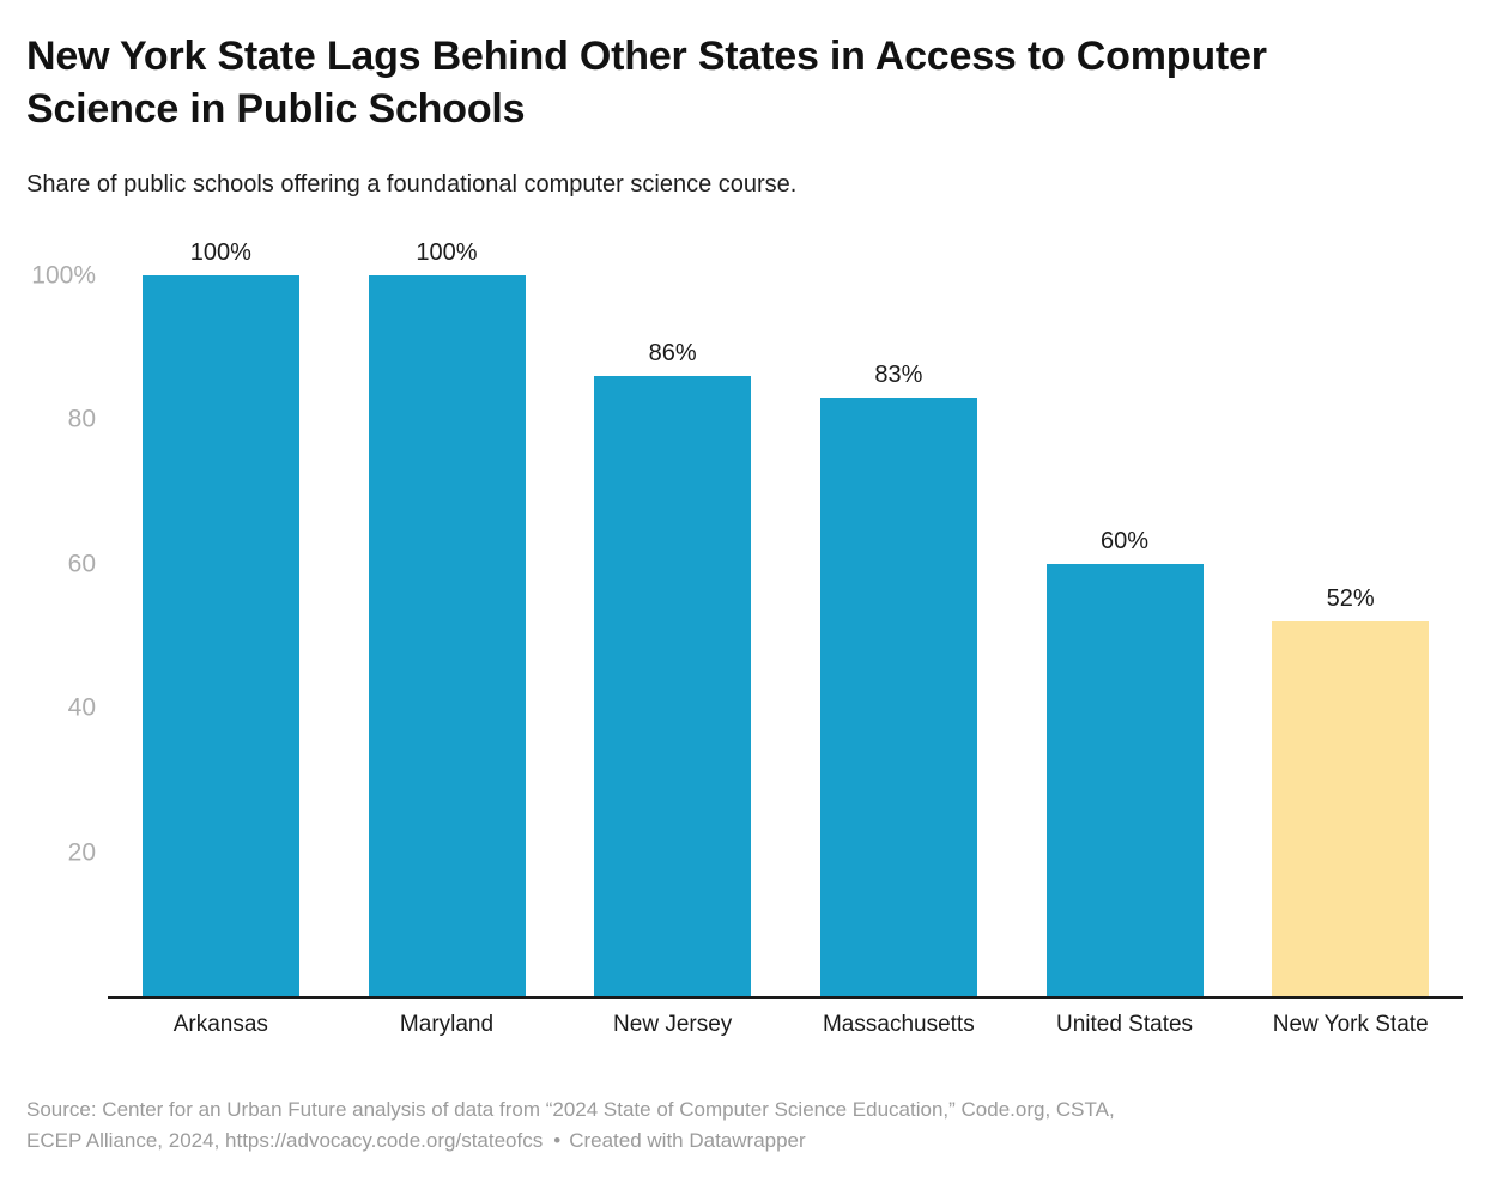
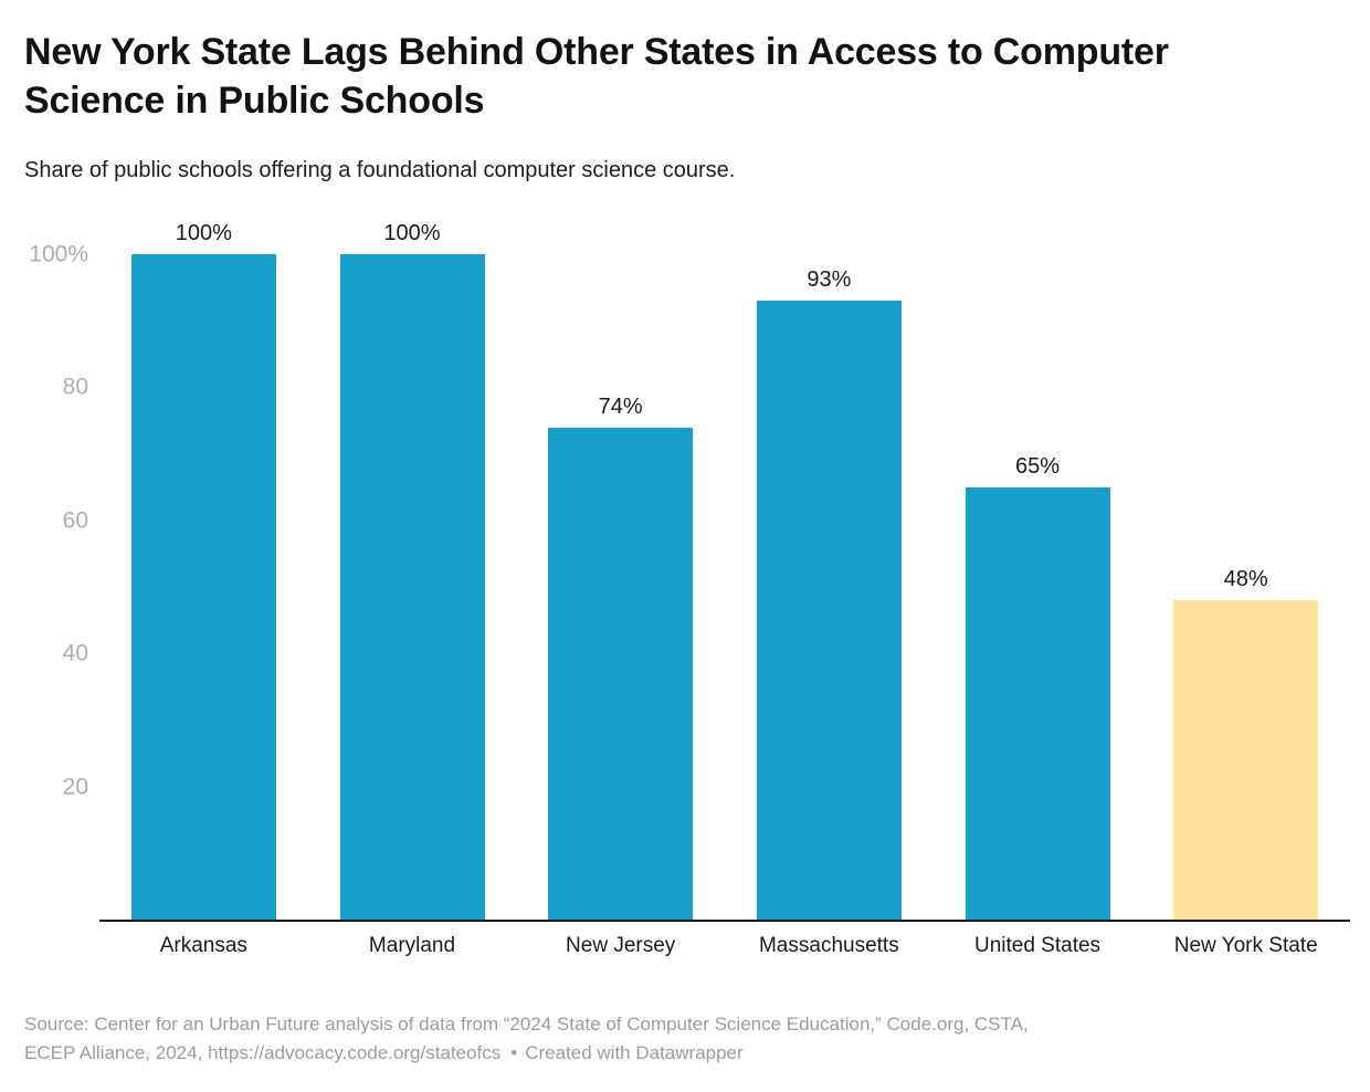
New Jersey: 86% -> 74%
Massachusetts: 83% -> 93%
United States: 60% -> 65%
New York State: 52% -> 48%
